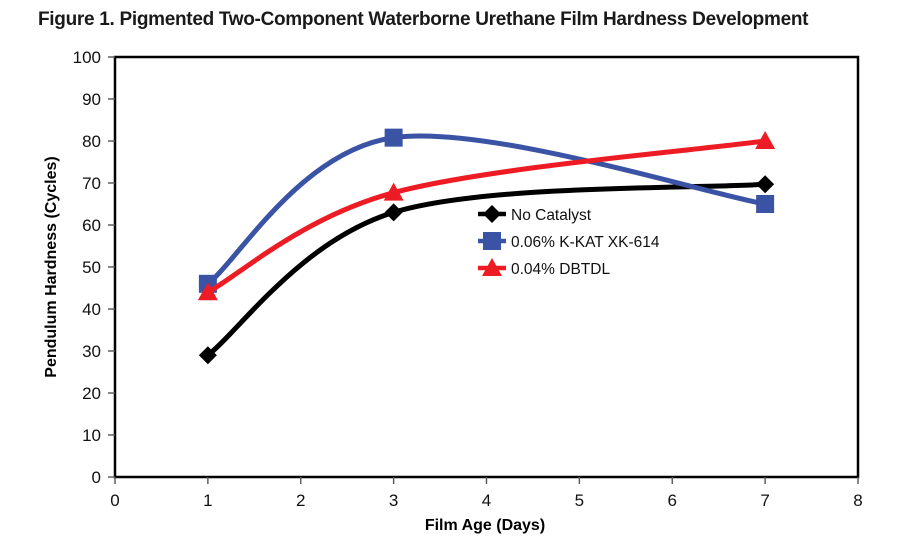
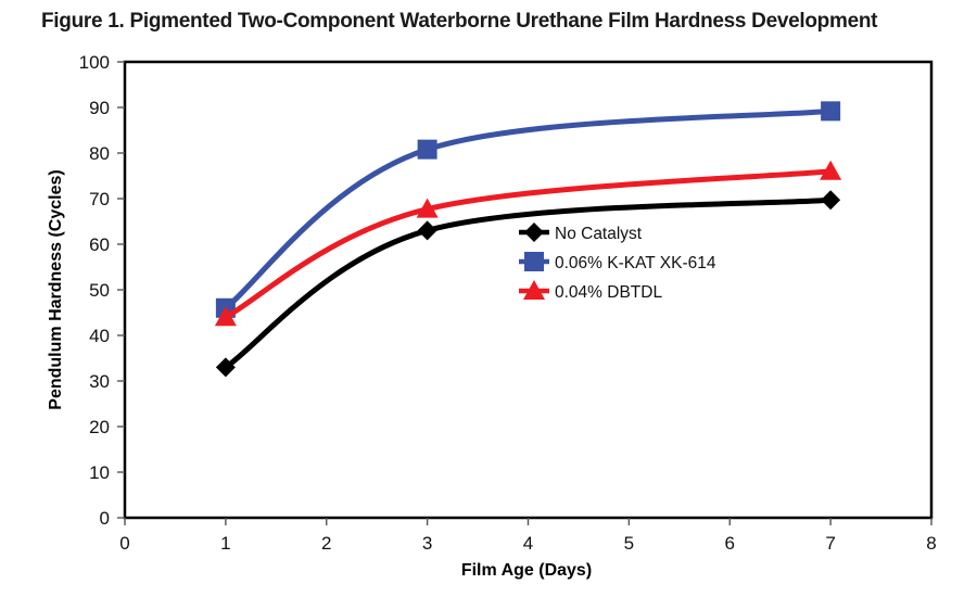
No Catalyst/1: 29 -> 33
0.06% K-KAT XK-614/7: 65 -> 89
0.04% DBTDL/7: 80 -> 76
